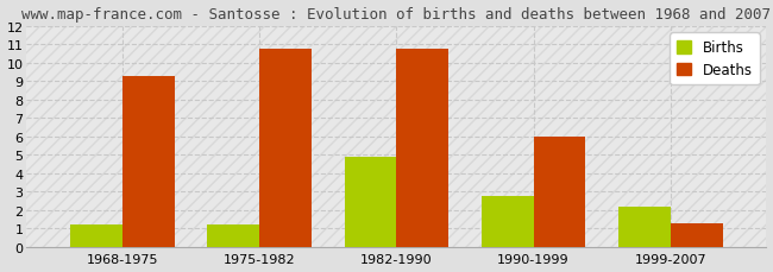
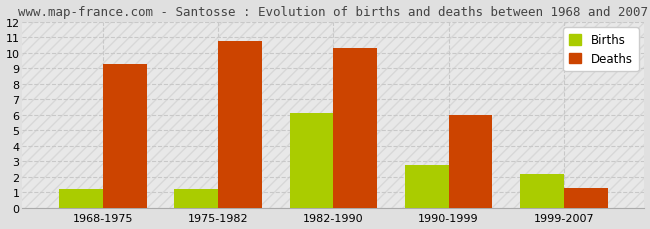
Births/1982-1990: 4.9 -> 6.1
Deaths/1982-1990: 10.8 -> 10.3
